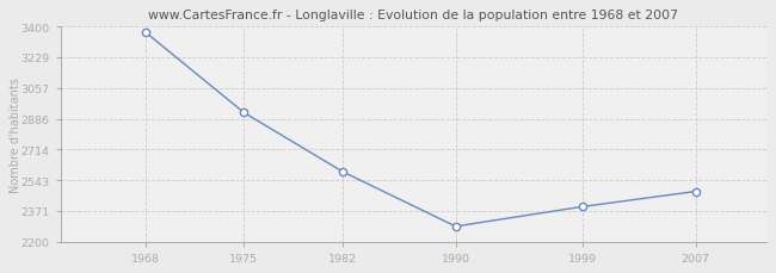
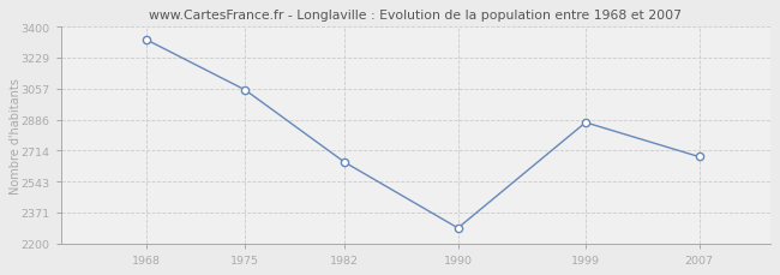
1968: 3370 -> 3330
1975: 2920 -> 3050
1982: 2590 -> 2650
1999: 2400 -> 2870
2007: 2480 -> 2680
